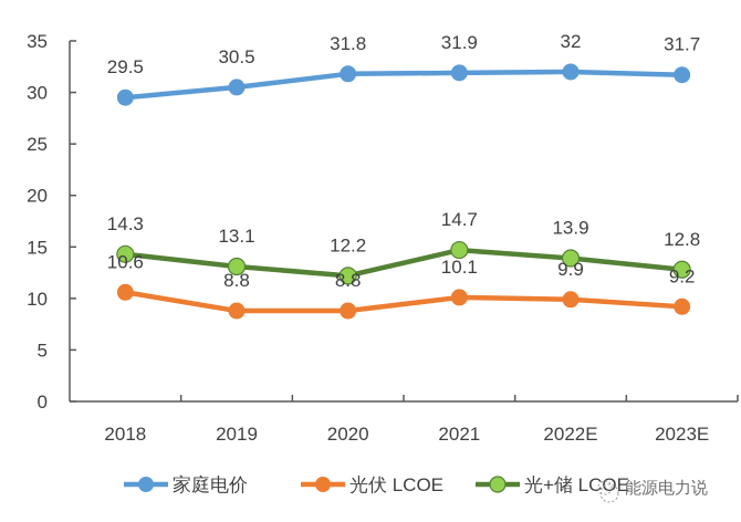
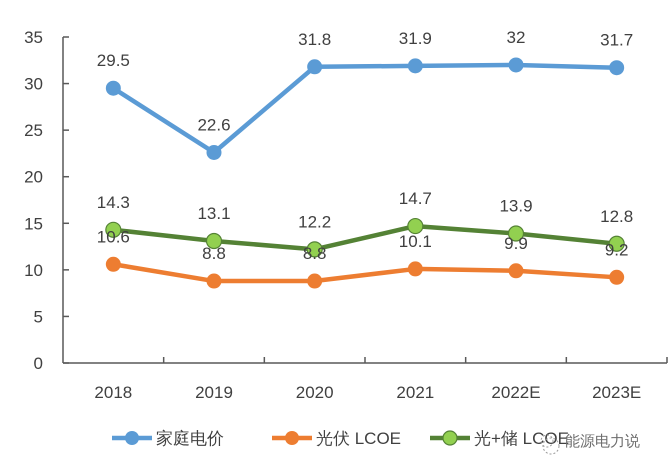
家庭电价/2019: 30.5 -> 22.6
